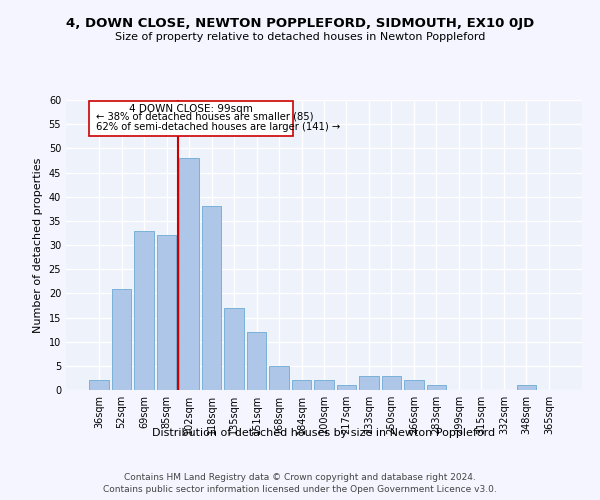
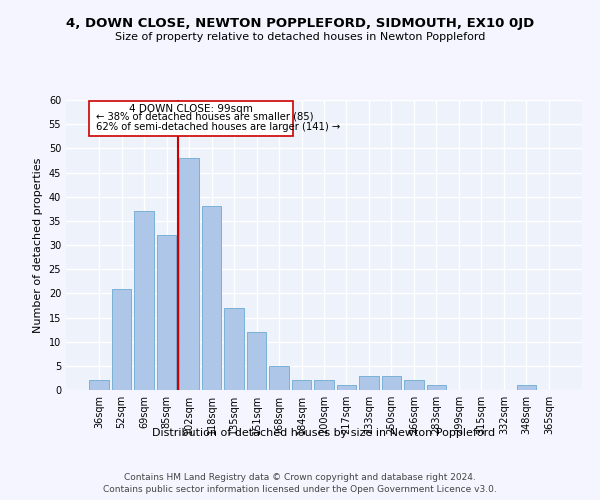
69sqm: 33 -> 37
